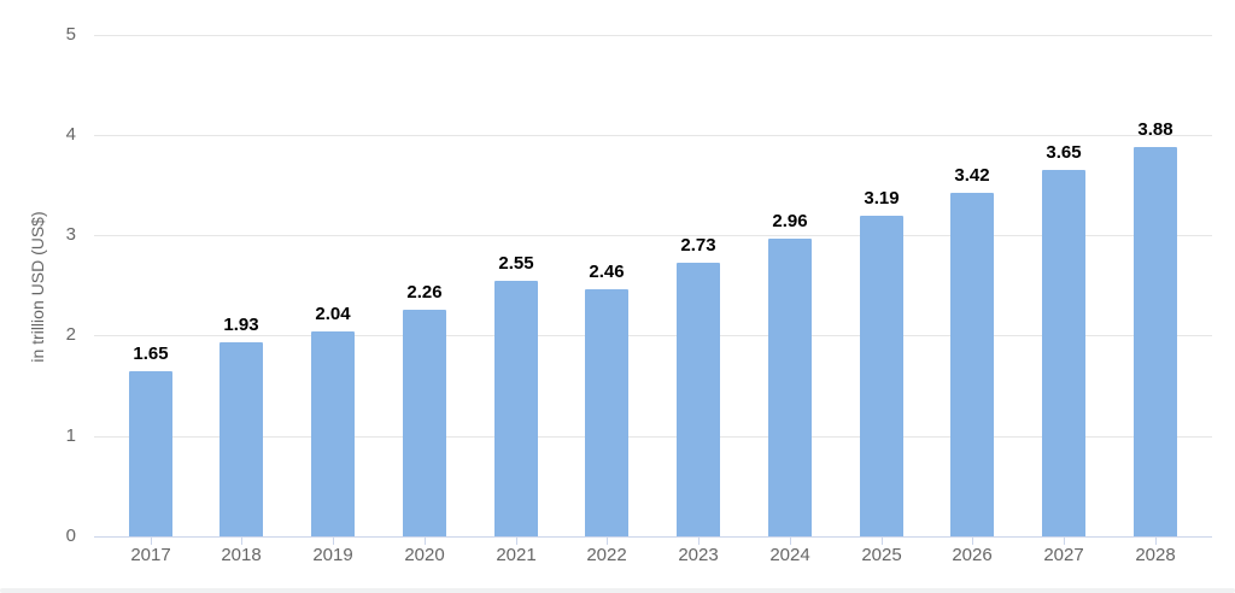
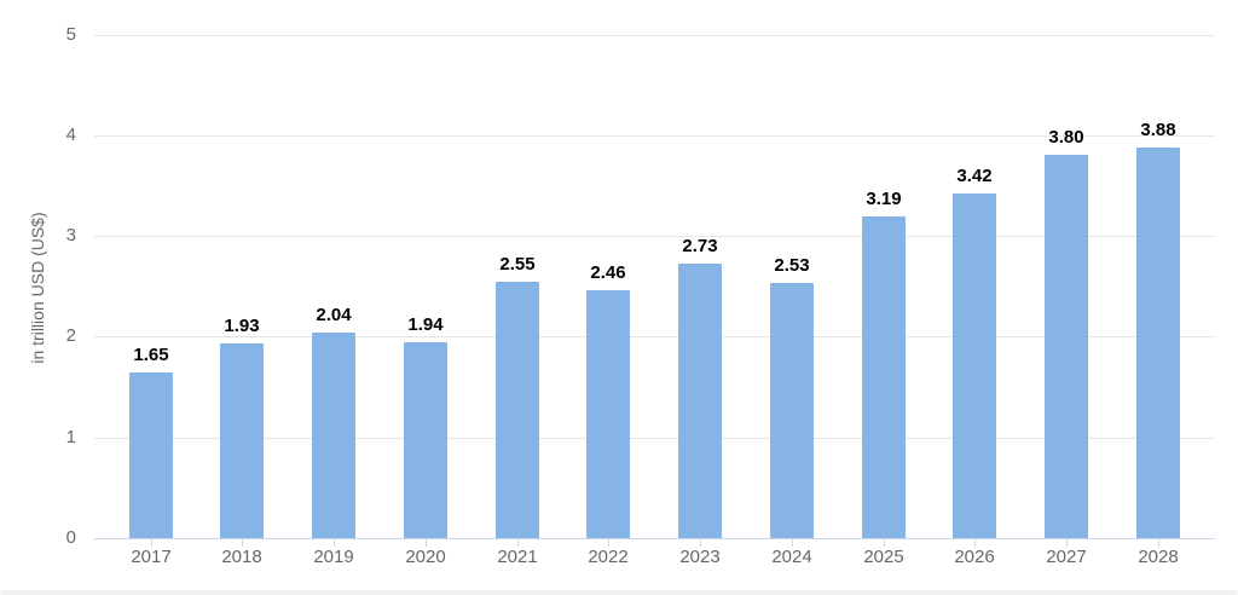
2020: 2.26 -> 1.94
2024: 2.96 -> 2.53
2027: 3.65 -> 3.80
